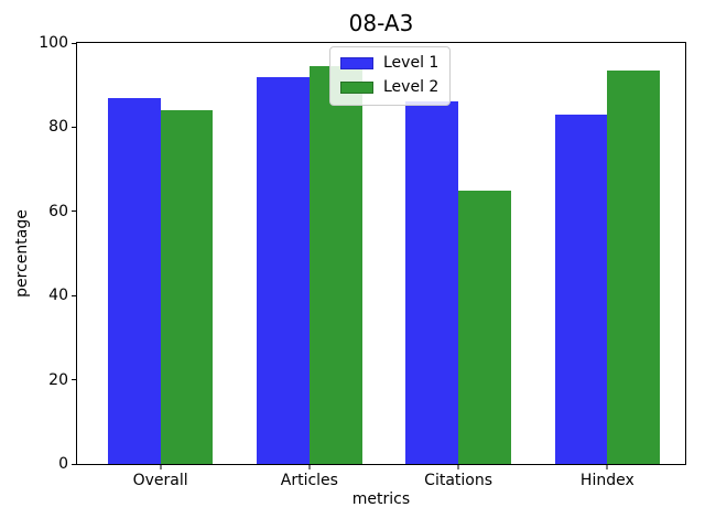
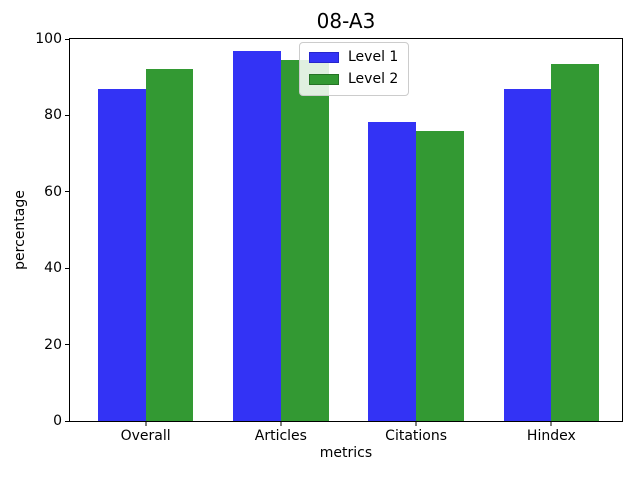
Level 2/Overall: 84 -> 92
Level 1/Articles: 92 -> 97
Level 1/Citations: 86 -> 78
Level 2/Citations: 65 -> 76
Level 1/Hindex: 83 -> 87
